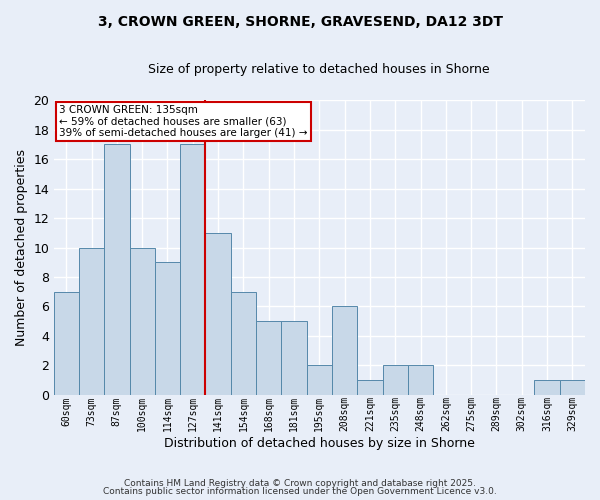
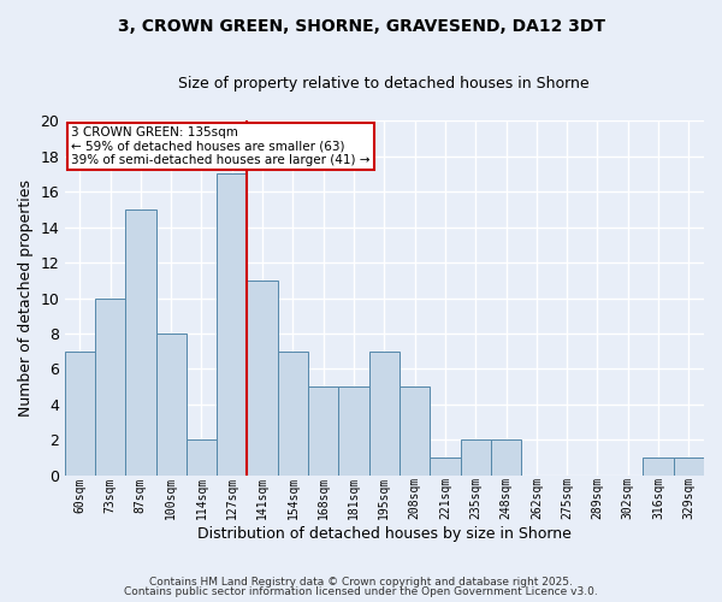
87sqm: 17 -> 15
100sqm: 10 -> 8
114sqm: 9 -> 2
195sqm: 2 -> 7
208sqm: 6 -> 5
